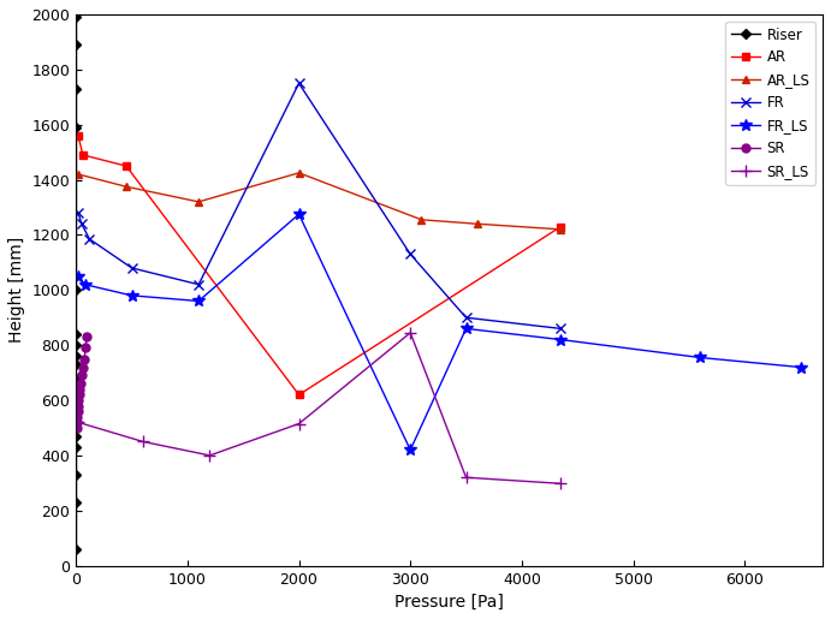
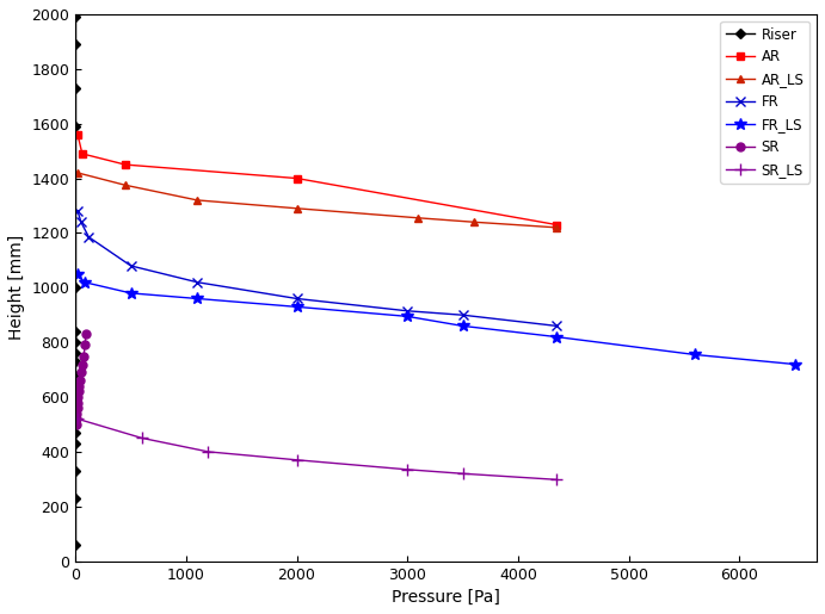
AR/2000: 620 -> 1400
AR_LS/2000: 1425 -> 1290
FR/2000: 1750 -> 960
FR_LS/2000: 1275 -> 930
SR_LS/2000: 515 -> 370
FR/3000: 1130 -> 915
FR_LS/3000: 420 -> 895
SR_LS/3000: 845 -> 335
